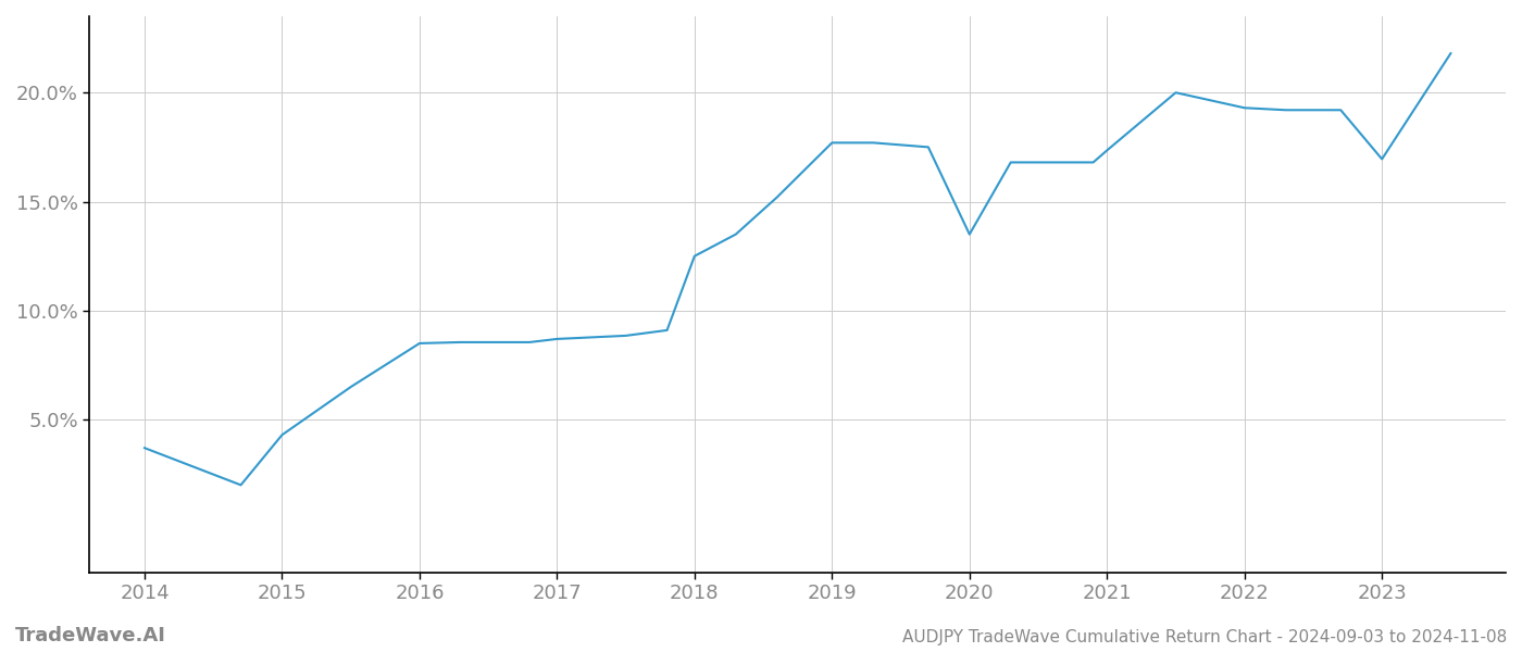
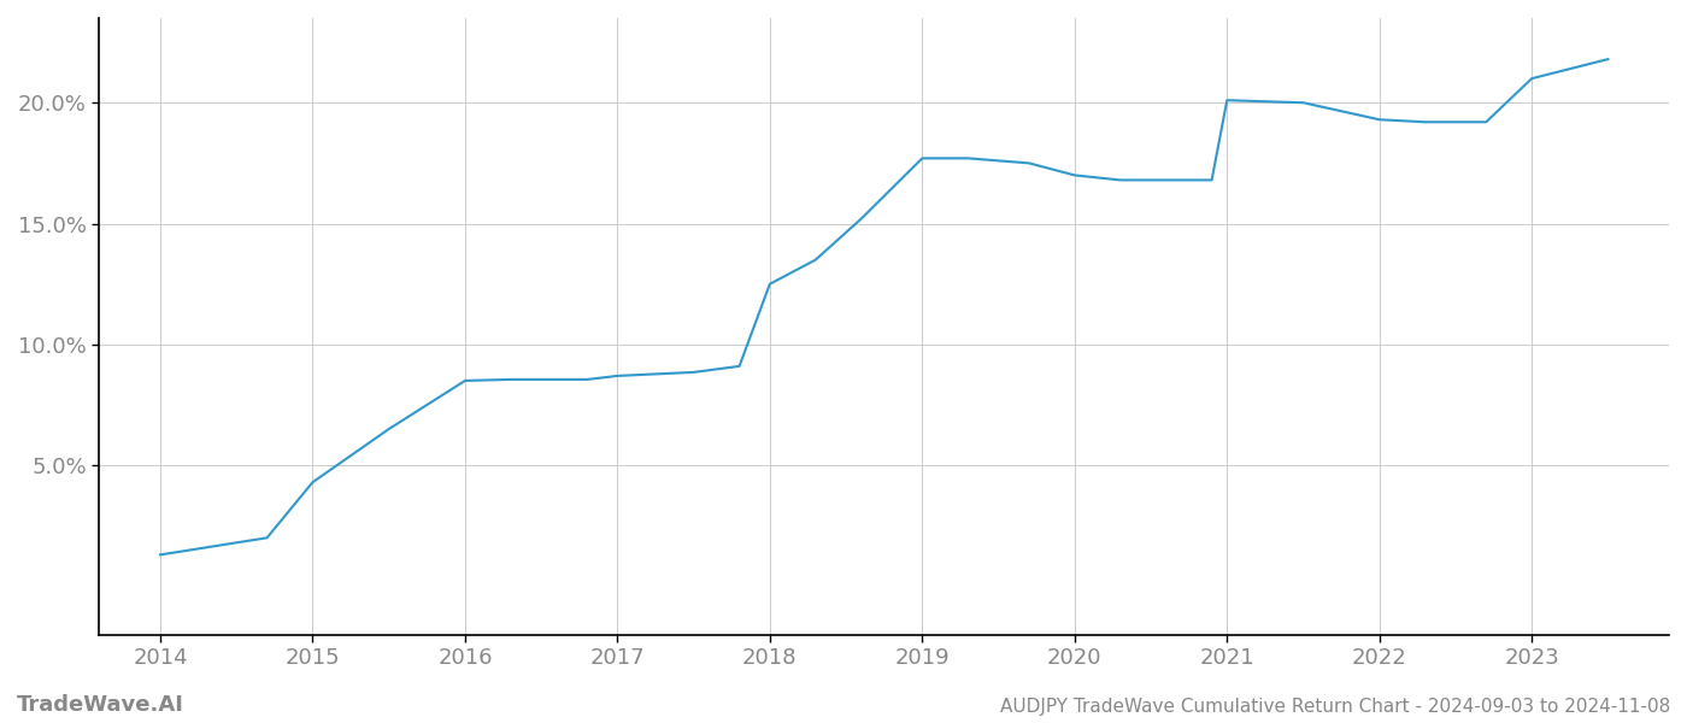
2014: 3.70% -> 1.30%
2020: 13.50% -> 17.00%
2021: 17.35% -> 20.10%
2023: 16.95% -> 21.00%
